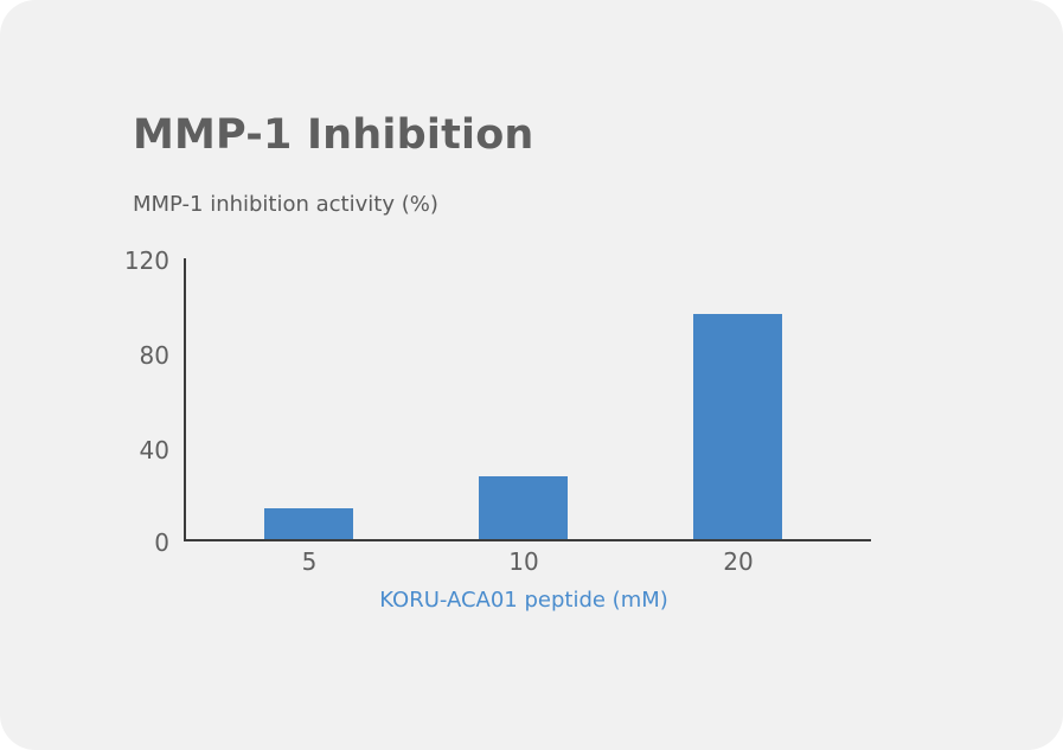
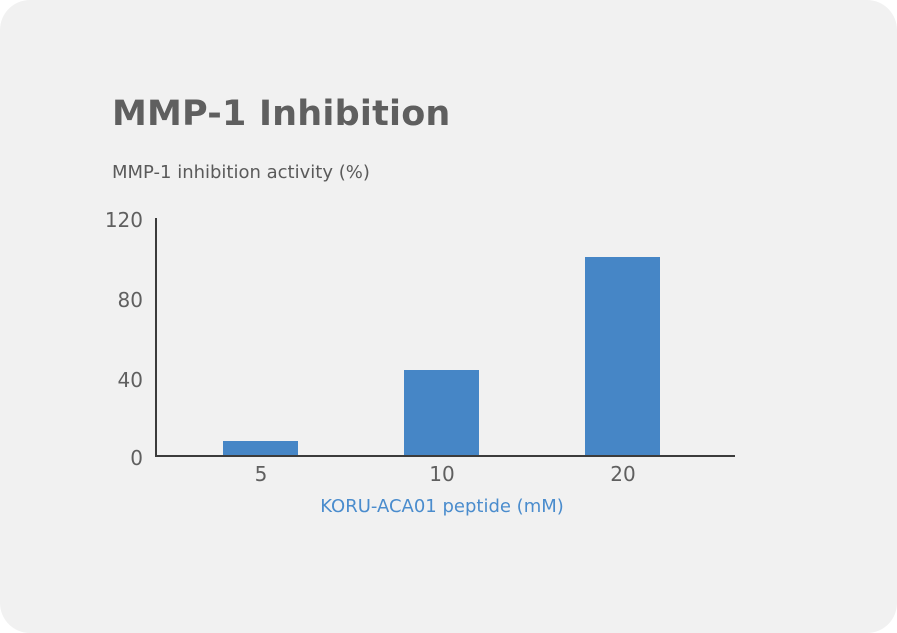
5: 13 -> 7
10: 27 -> 43
20: 96 -> 100
